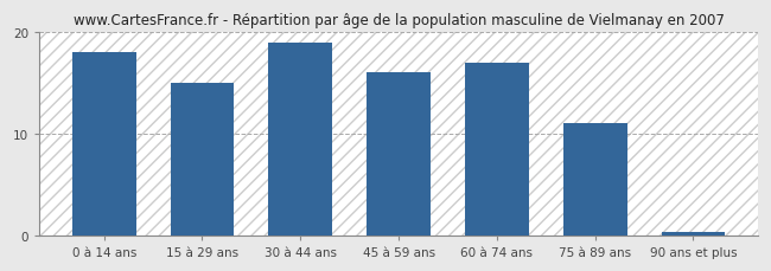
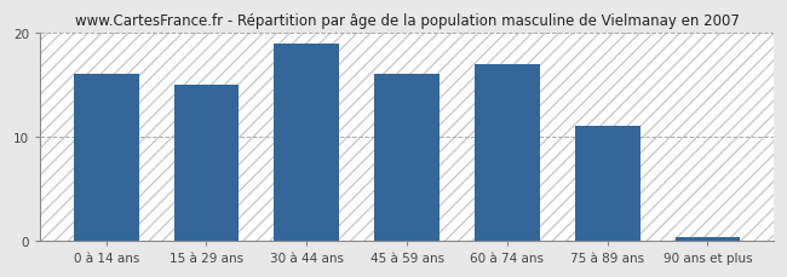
0 à 14 ans: 18.0 -> 16.0
